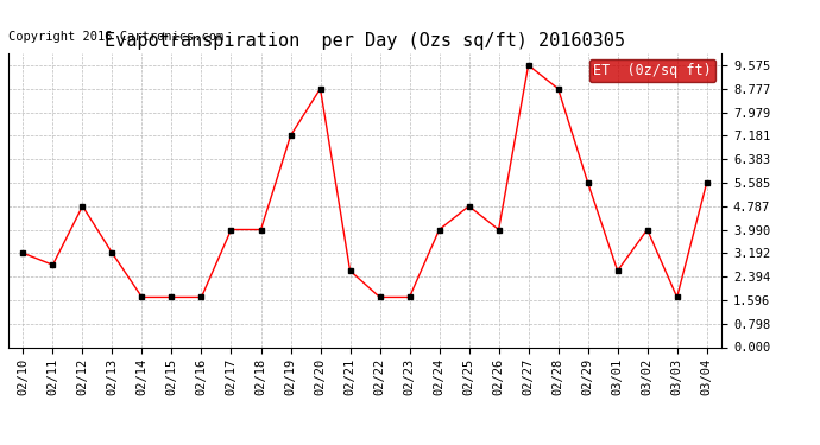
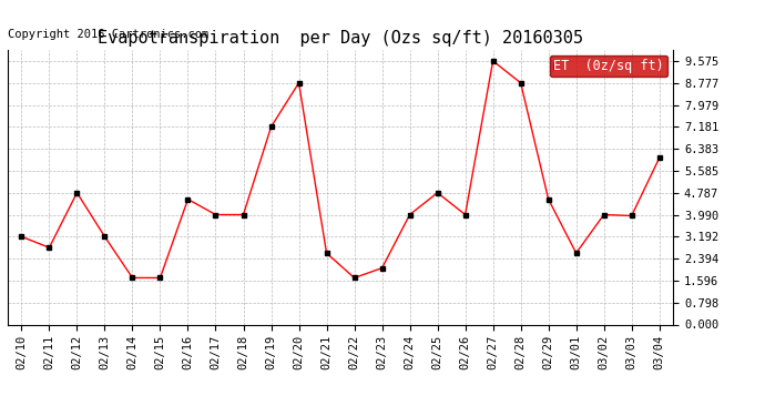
02/16: 1.70 -> 4.55
02/23: 1.70 -> 2.05
02/29: 5.58 -> 4.55
03/03: 1.70 -> 3.95
03/04: 5.58 -> 6.05
